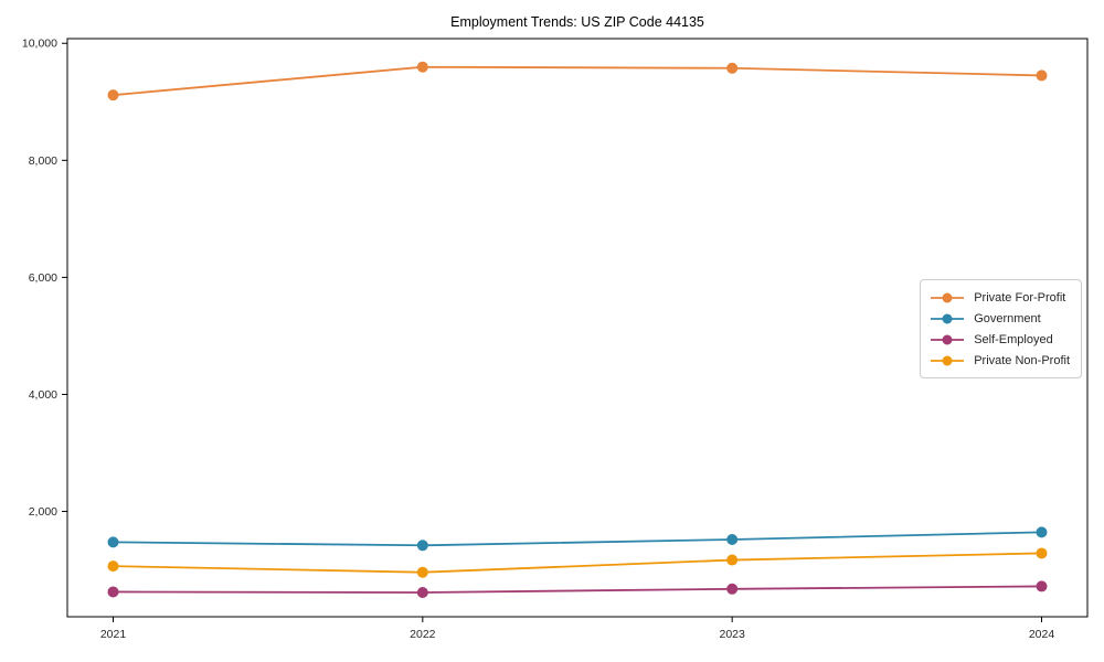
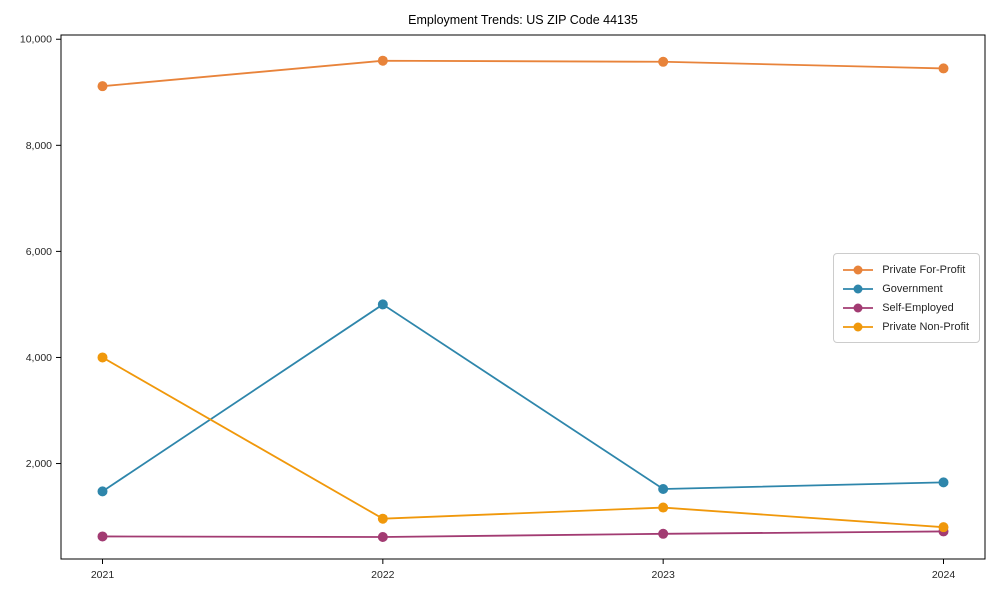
Private Non-Profit/2021: 1100 -> 4000
Government/2022: 1400 -> 5000
Private Non-Profit/2024: 1300 -> 800
